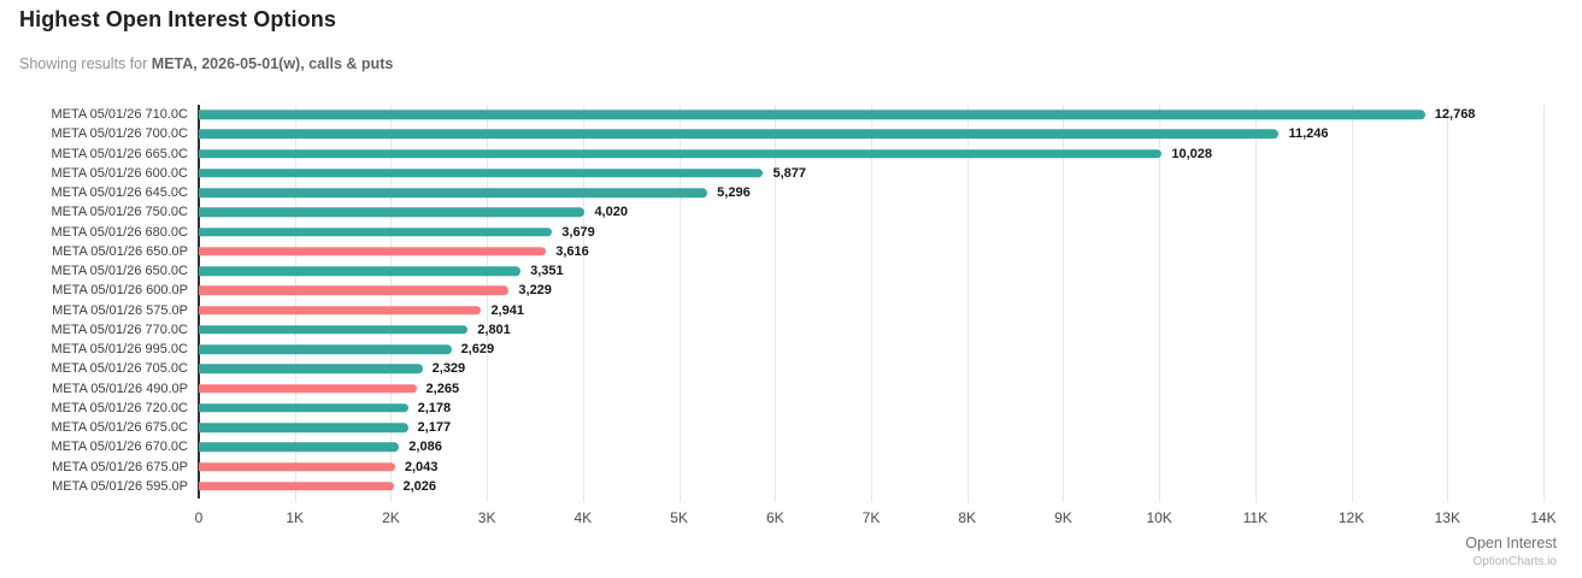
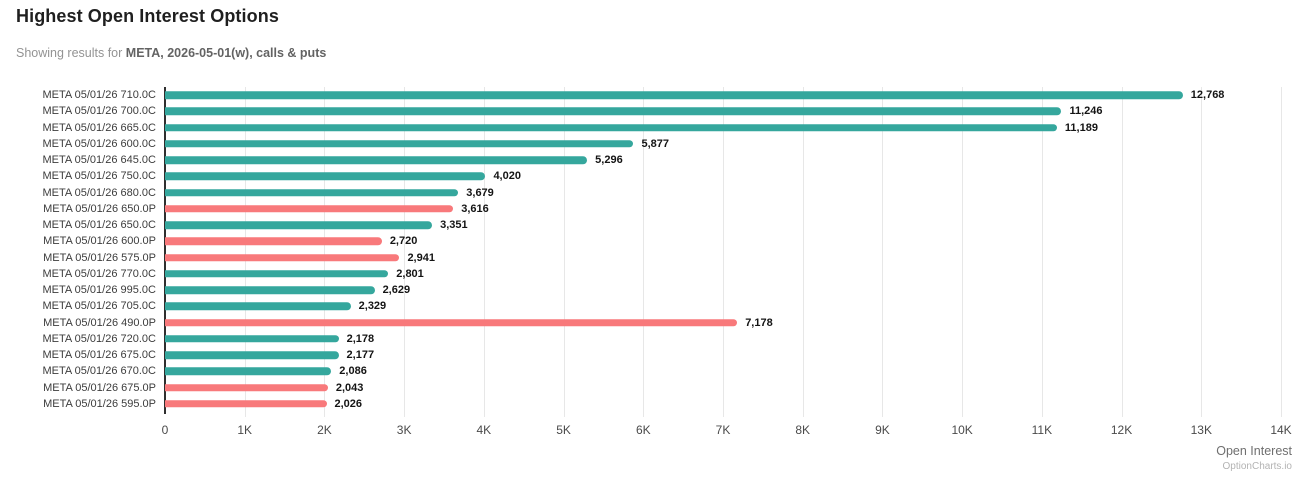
META 05/01/26 665.0C: 10,028 -> 11,189
META 05/01/26 600.0P: 3,229 -> 2,720
META 05/01/26 490.0P: 2,265 -> 7,178
